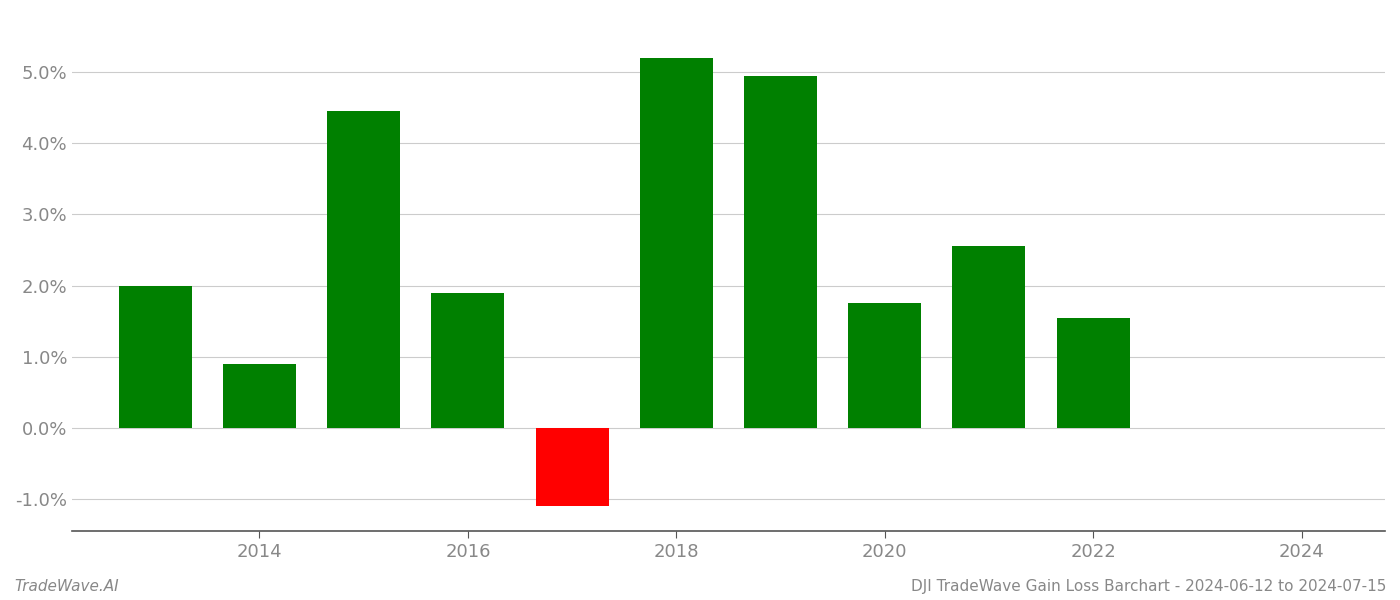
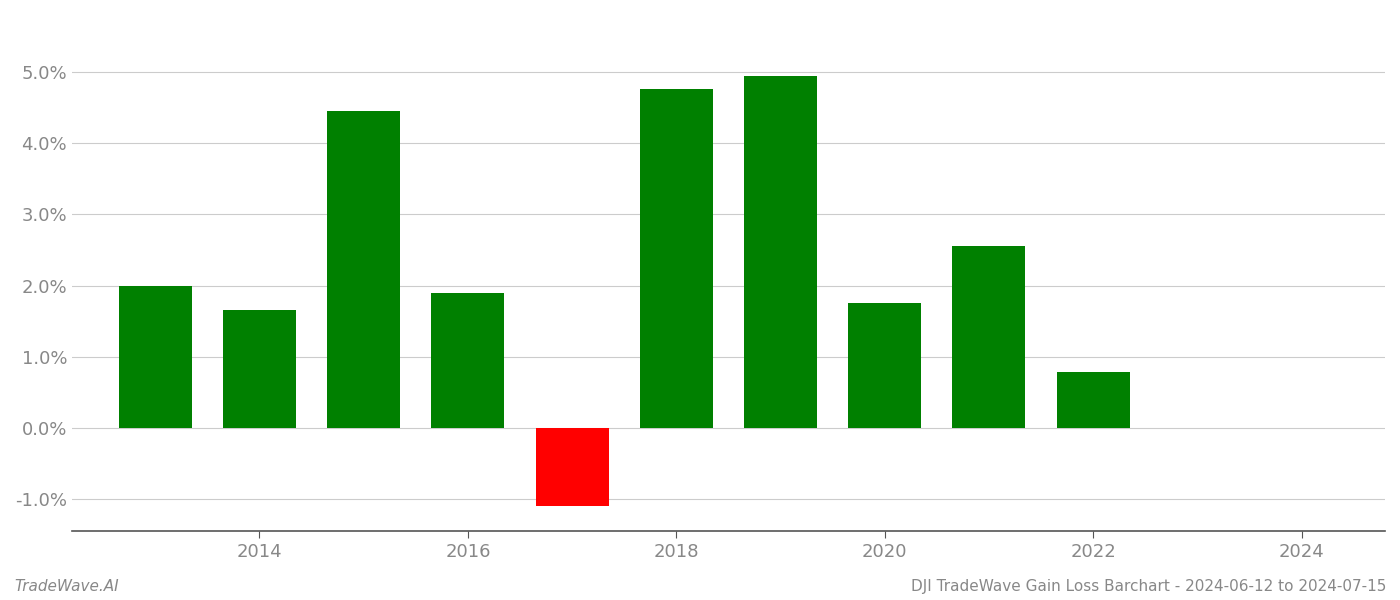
2014: 0.90% -> 1.66%
2018: 5.20% -> 4.76%
2022: 1.55% -> 0.78%
